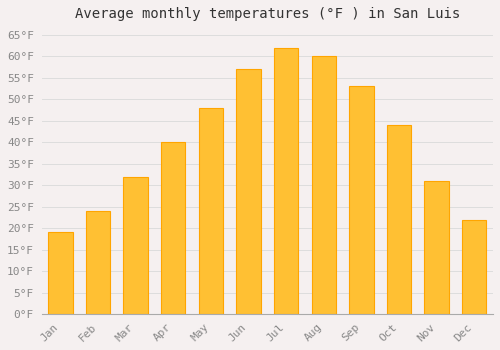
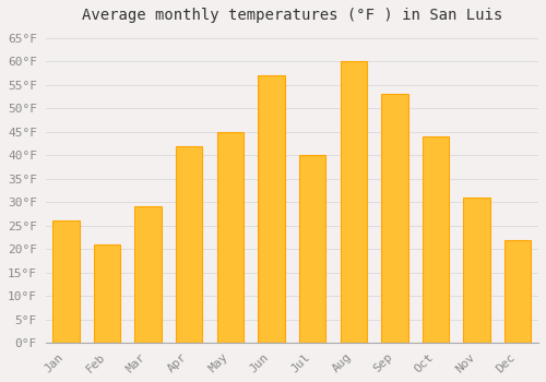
Jan: 19°F -> 26°F
Feb: 24°F -> 21°F
Mar: 32°F -> 29°F
Apr: 40°F -> 42°F
May: 48°F -> 45°F
Jul: 62°F -> 40°F
